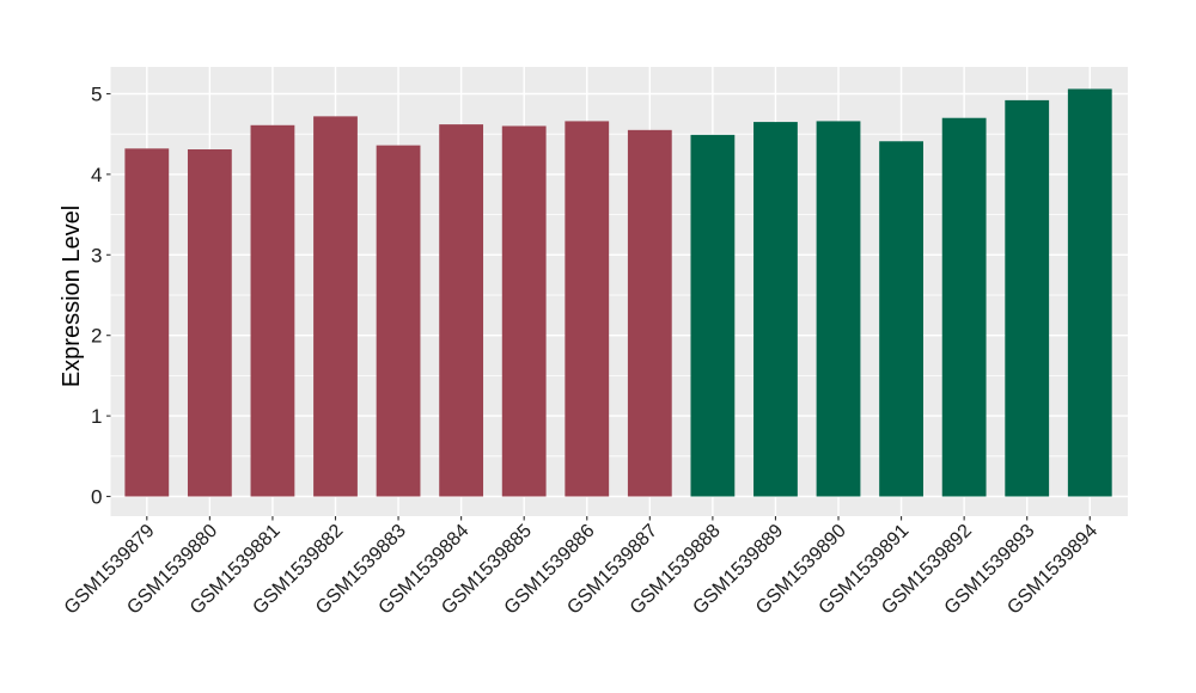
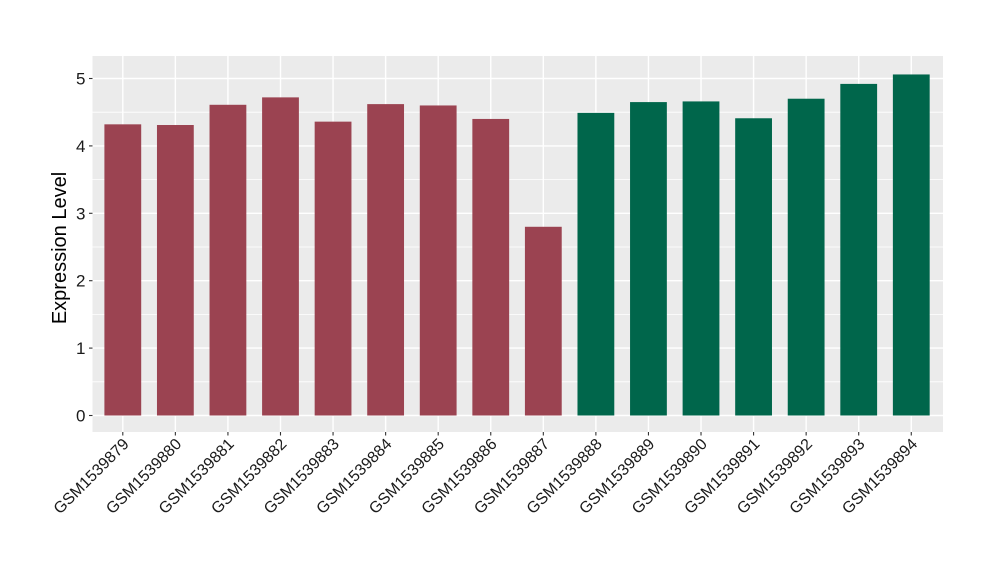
GSM1539886: 4.7 -> 4.4
GSM1539887: 4.5 -> 2.8
